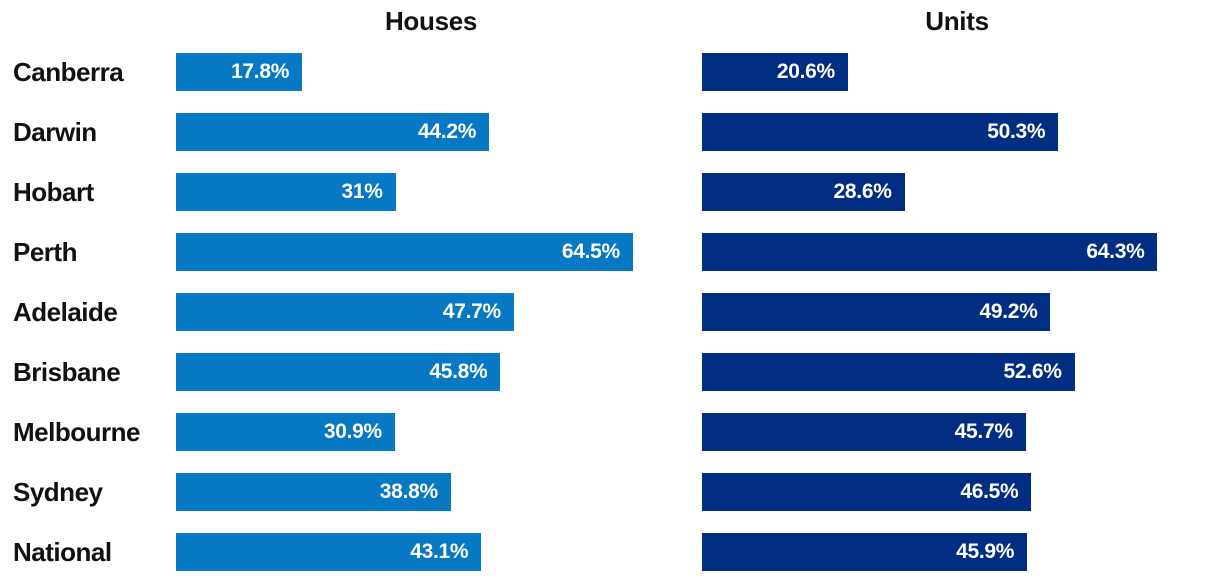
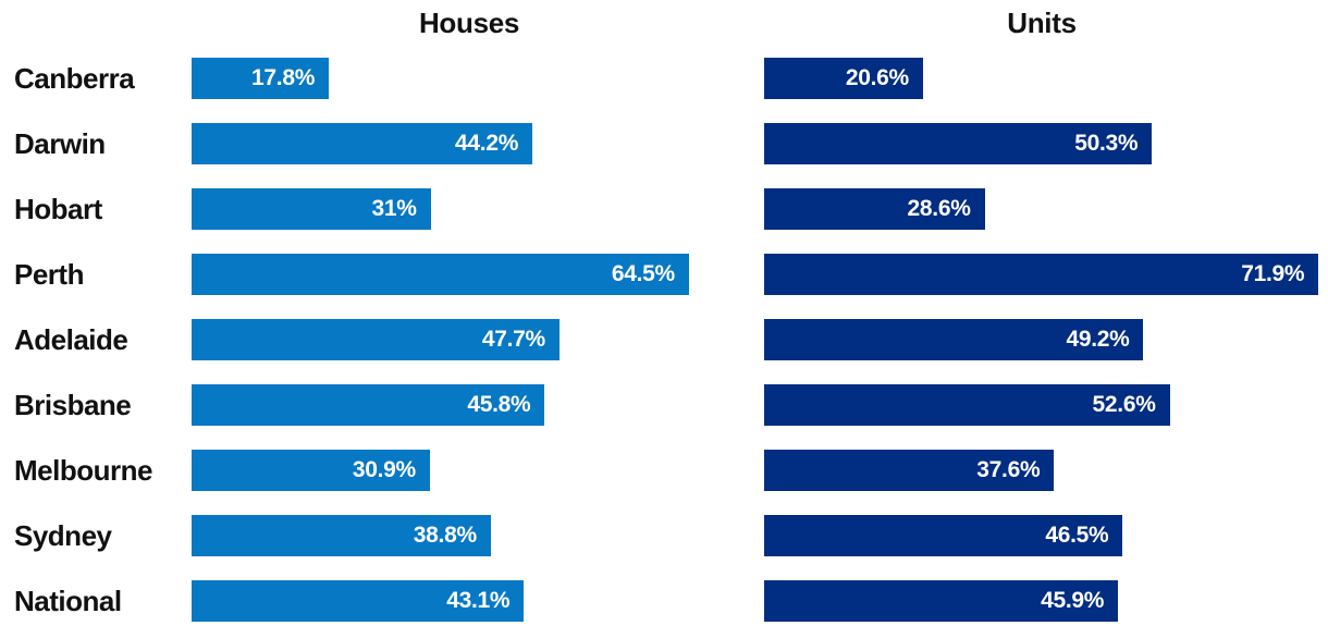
Units/Perth: 64.3% -> 71.9%
Units/Melbourne: 45.7% -> 37.6%
